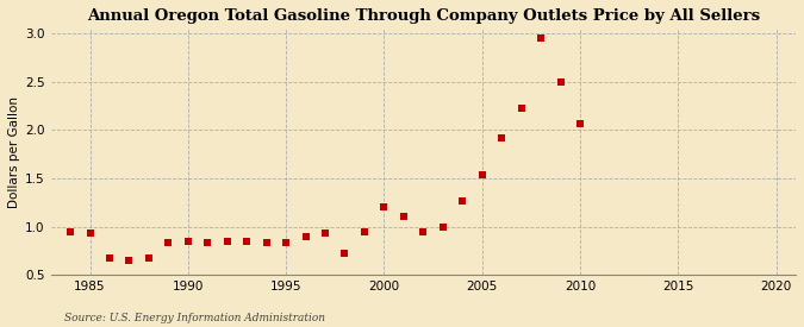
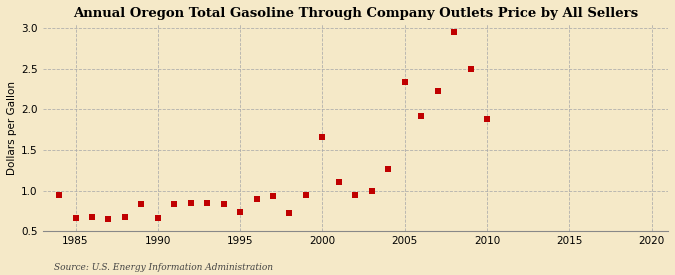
1985: 0.93 -> 0.66
1990: 0.85 -> 0.66
1995: 0.83 -> 0.74
2000: 1.20 -> 1.66
2005: 1.53 -> 2.34
2010: 2.06 -> 1.88
